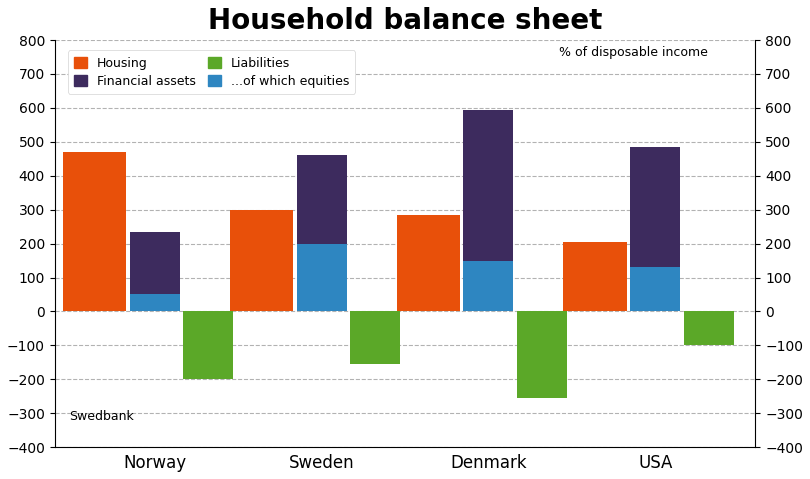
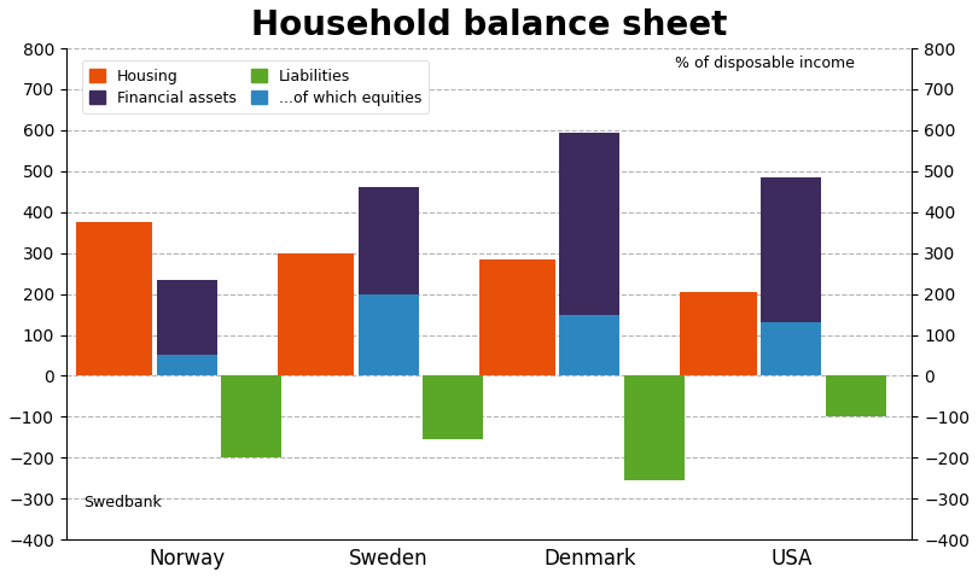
Housing/Norway: 470 -> 375
